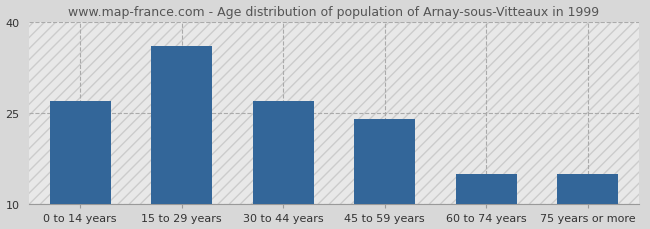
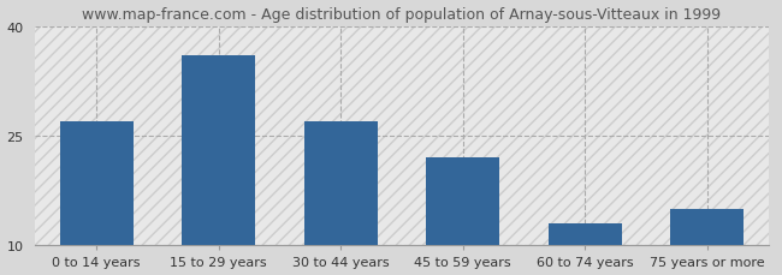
45 to 59 years: 24 -> 22
60 to 74 years: 15 -> 13
